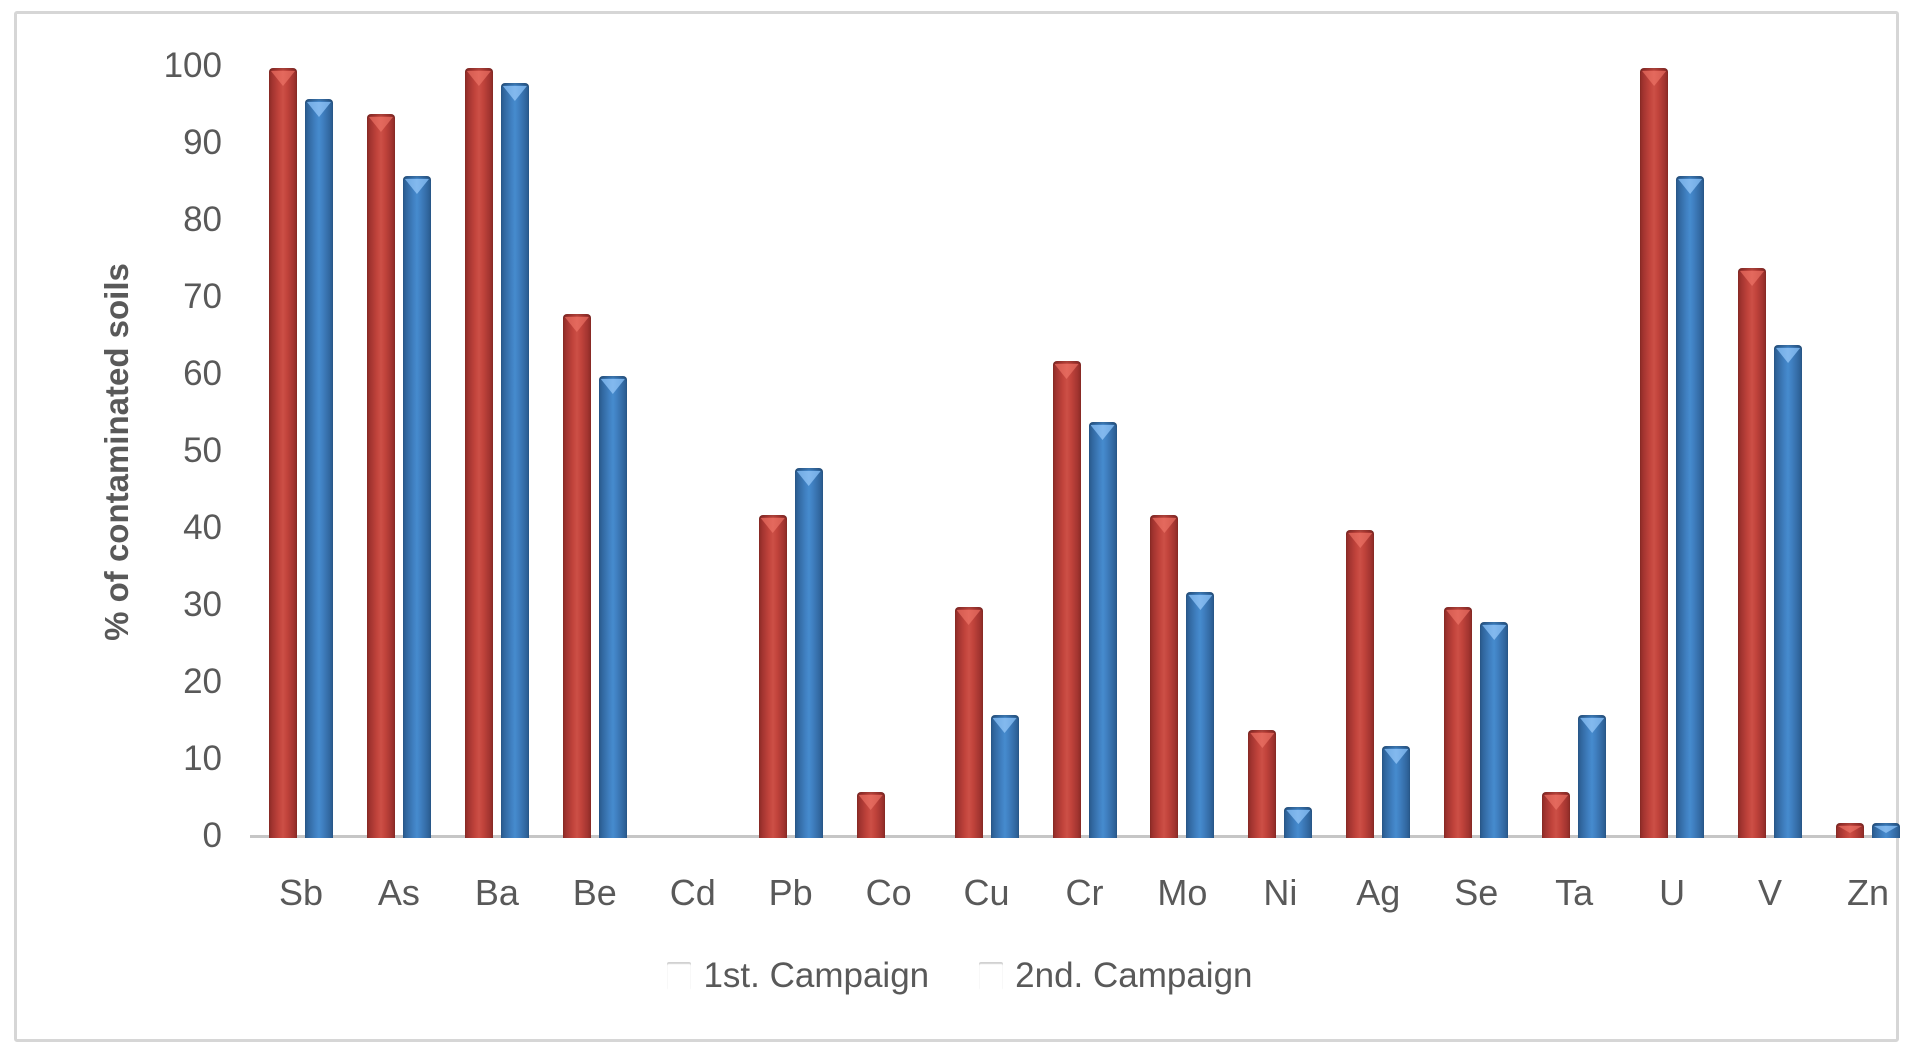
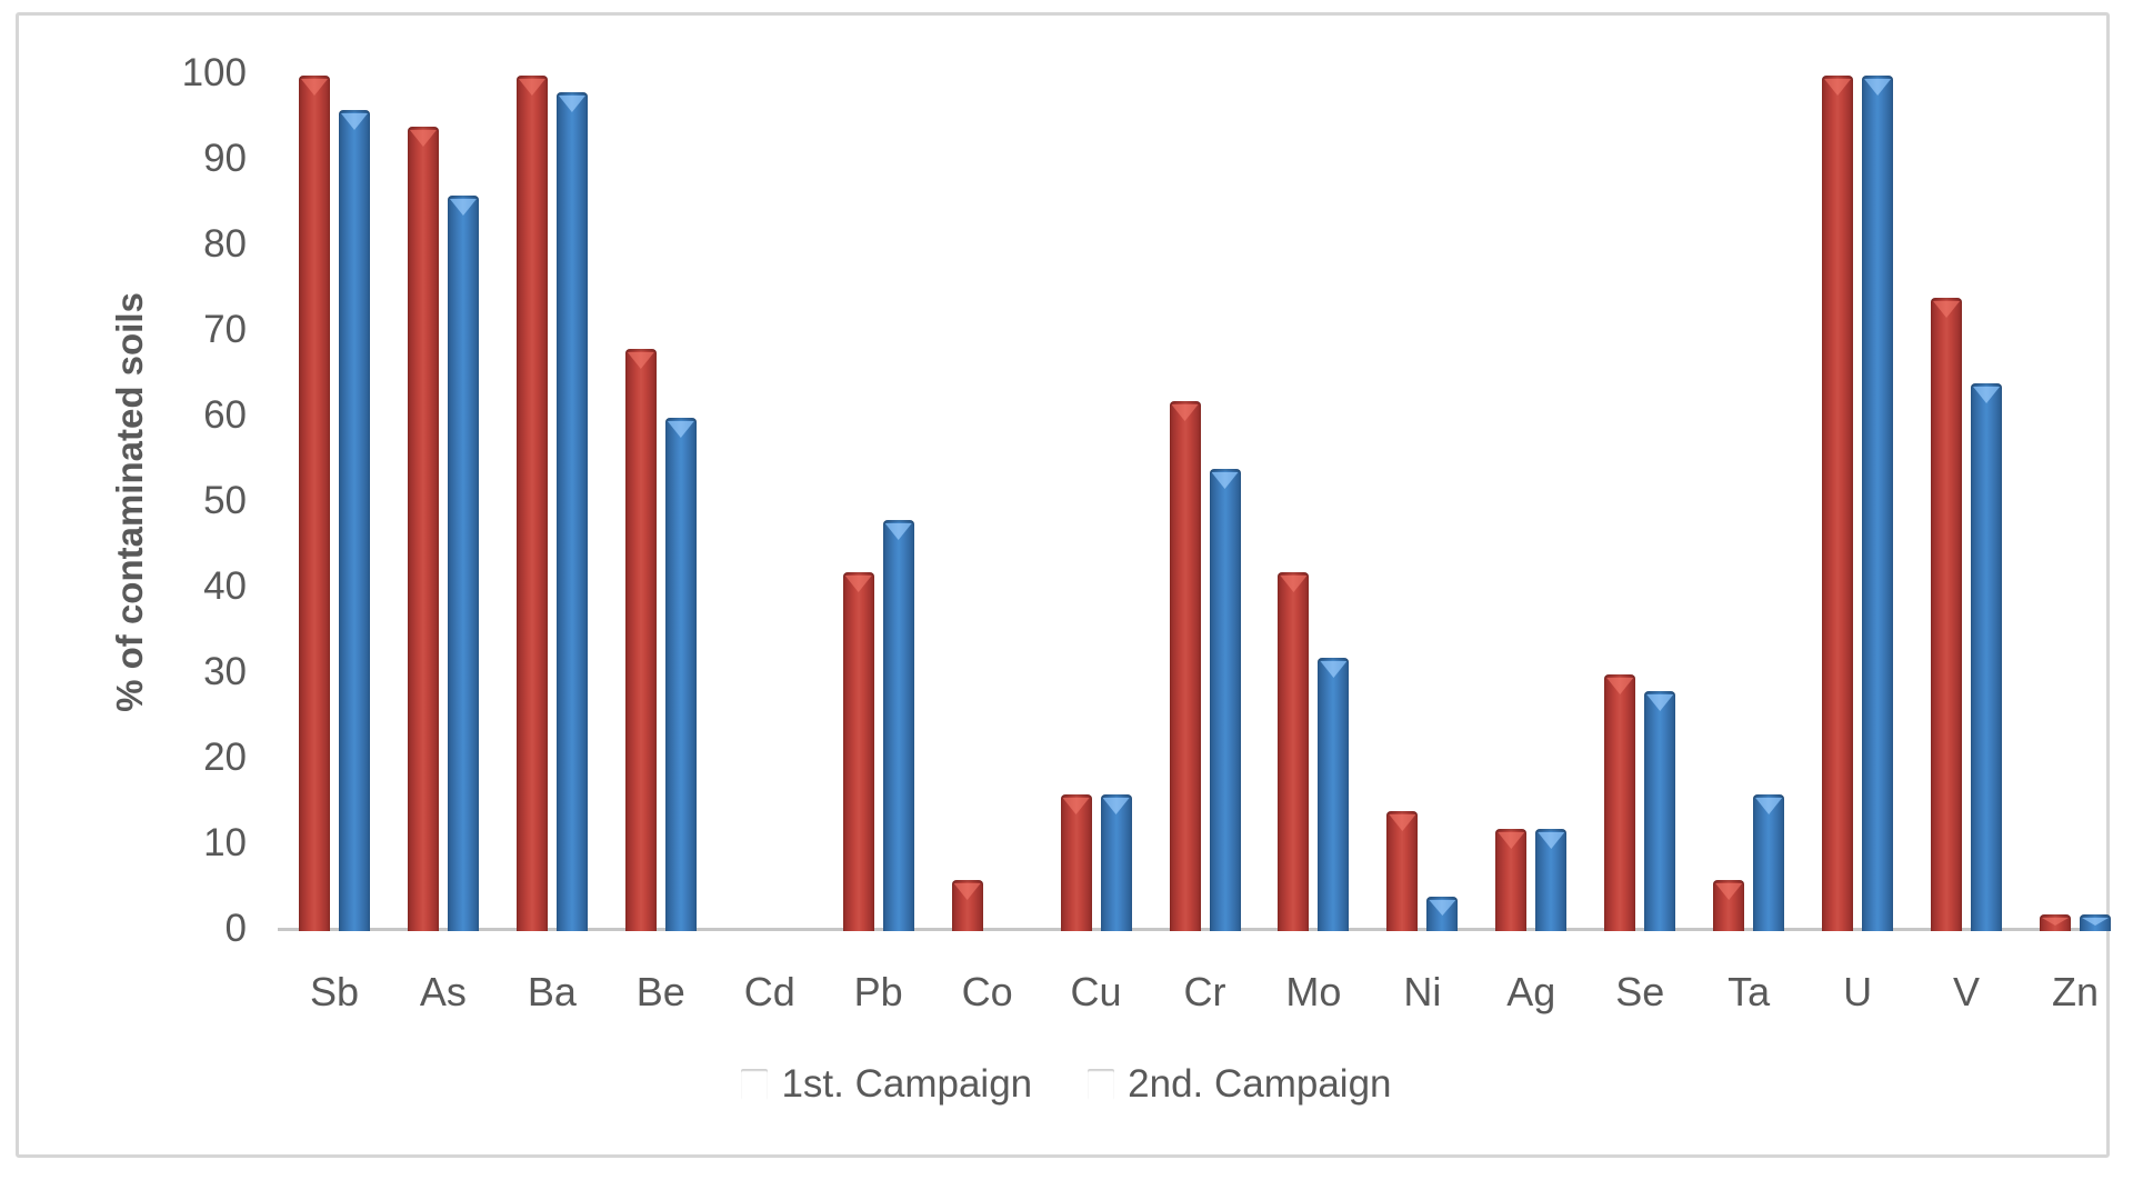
1st. Campaign/Cu: 30 -> 16
1st. Campaign/Ag: 40 -> 12
2nd. Campaign/U: 86 -> 100
